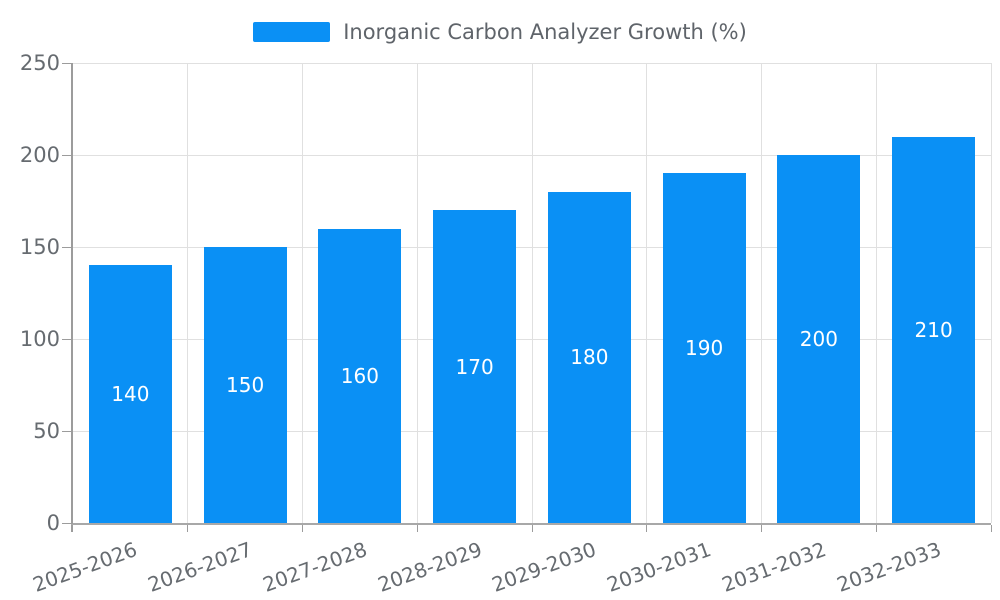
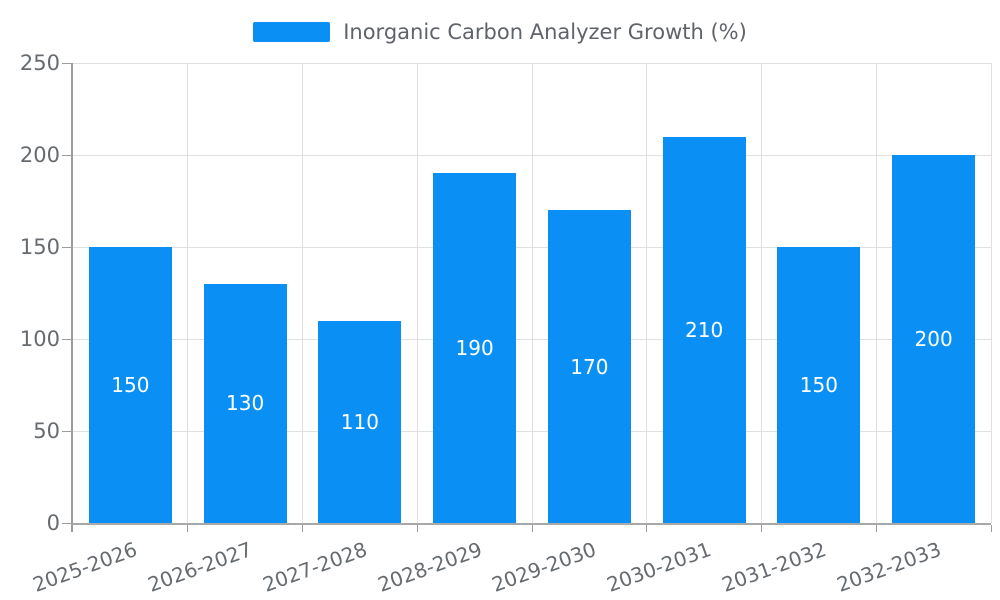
2025-2026: 140 -> 150
2026-2027: 150 -> 130
2027-2028: 160 -> 110
2028-2029: 170 -> 190
2029-2030: 180 -> 170
2030-2031: 190 -> 210
2031-2032: 200 -> 150
2032-2033: 210 -> 200
